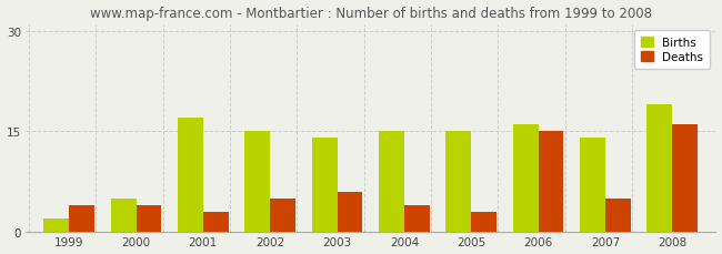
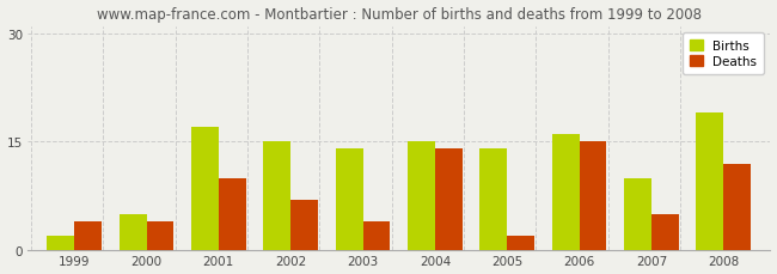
Deaths/2001: 3 -> 10
Deaths/2002: 5 -> 7
Deaths/2003: 6 -> 4
Deaths/2004: 4 -> 14
Births/2005: 15 -> 14
Deaths/2005: 3 -> 2
Births/2007: 14 -> 10
Deaths/2008: 16 -> 12
